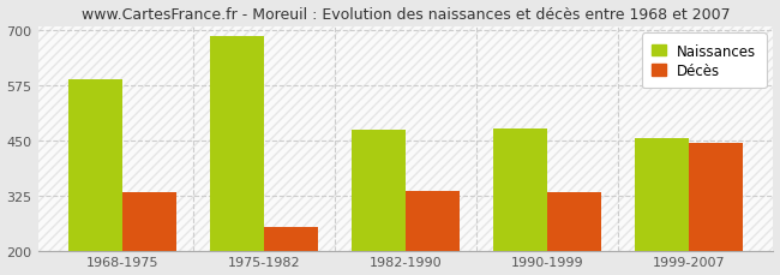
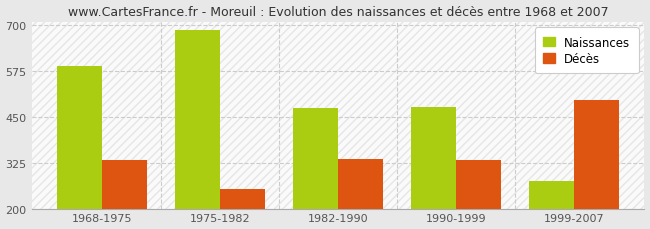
Naissances/1999-2007: 455 -> 275
Décès/1999-2007: 443 -> 495
